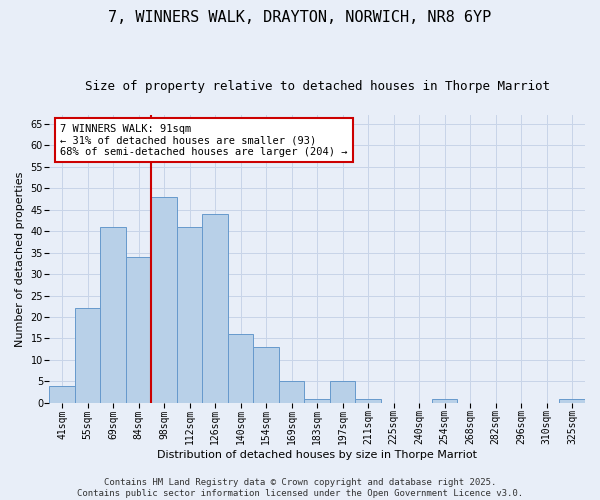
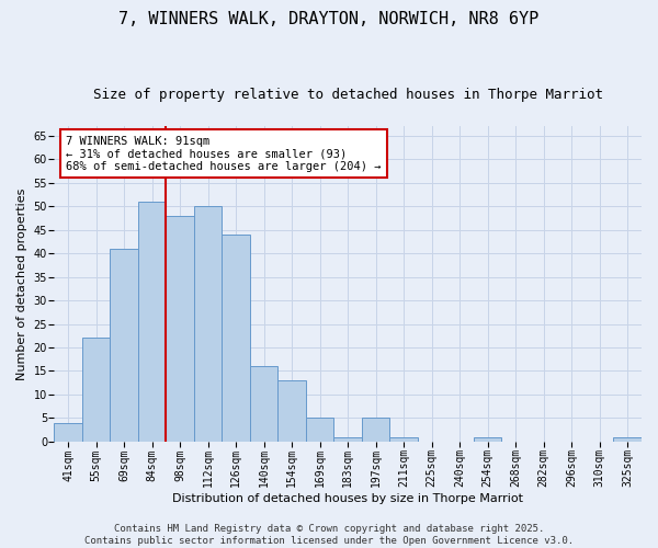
84sqm: 34 -> 51
112sqm: 41 -> 50
